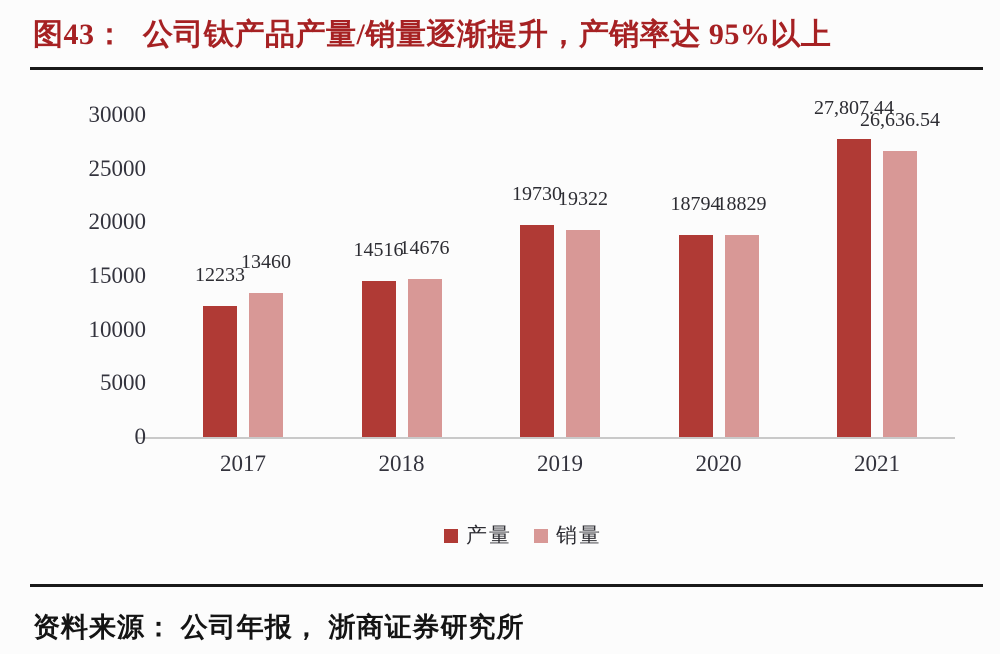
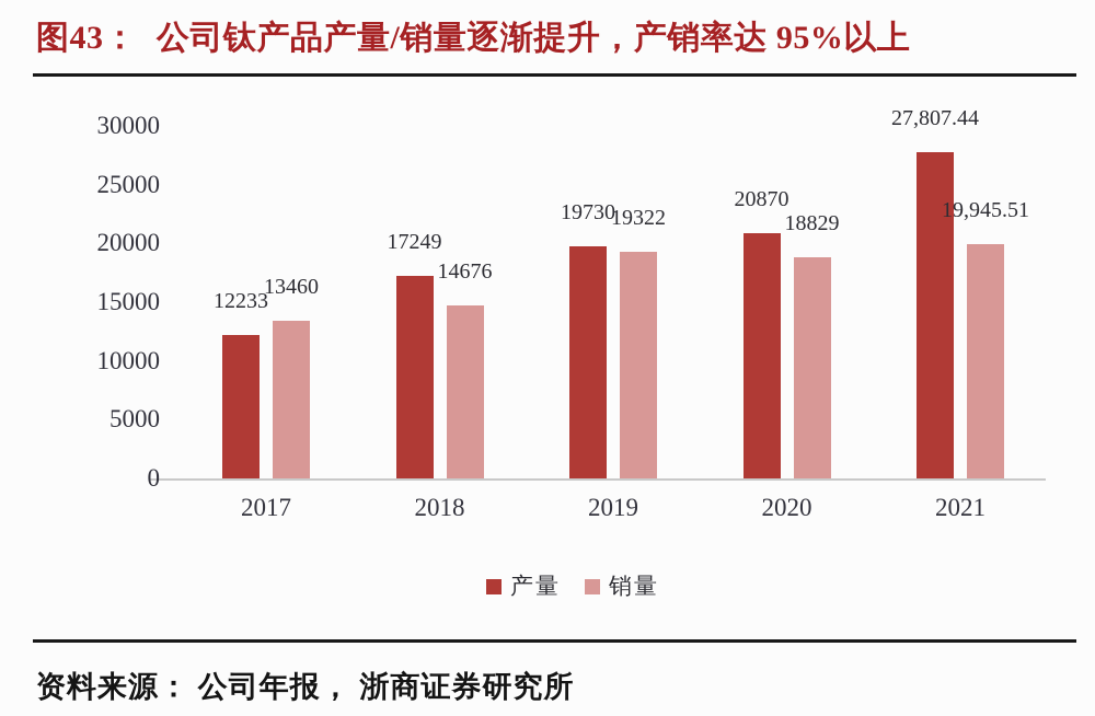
产量/2018: 14516 -> 17249
产量/2020: 18794 -> 20870
销量/2021: 26,636.54 -> 19,945.51
